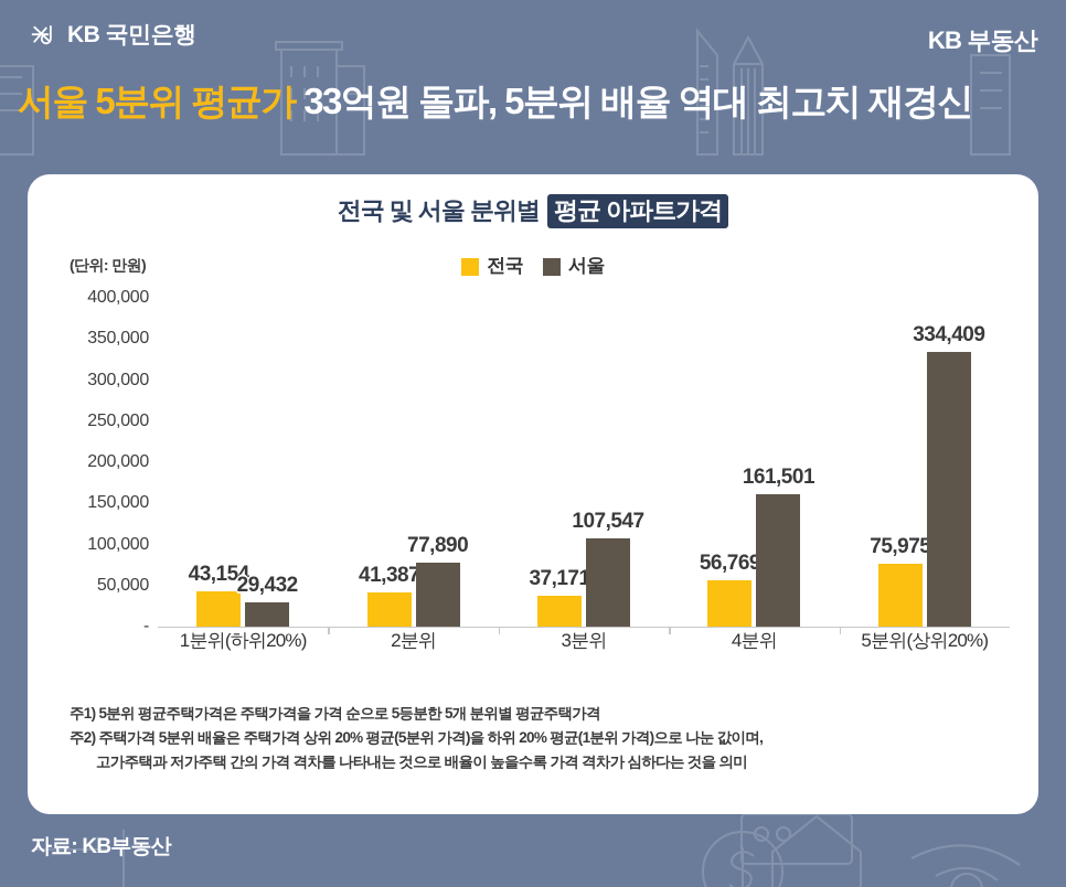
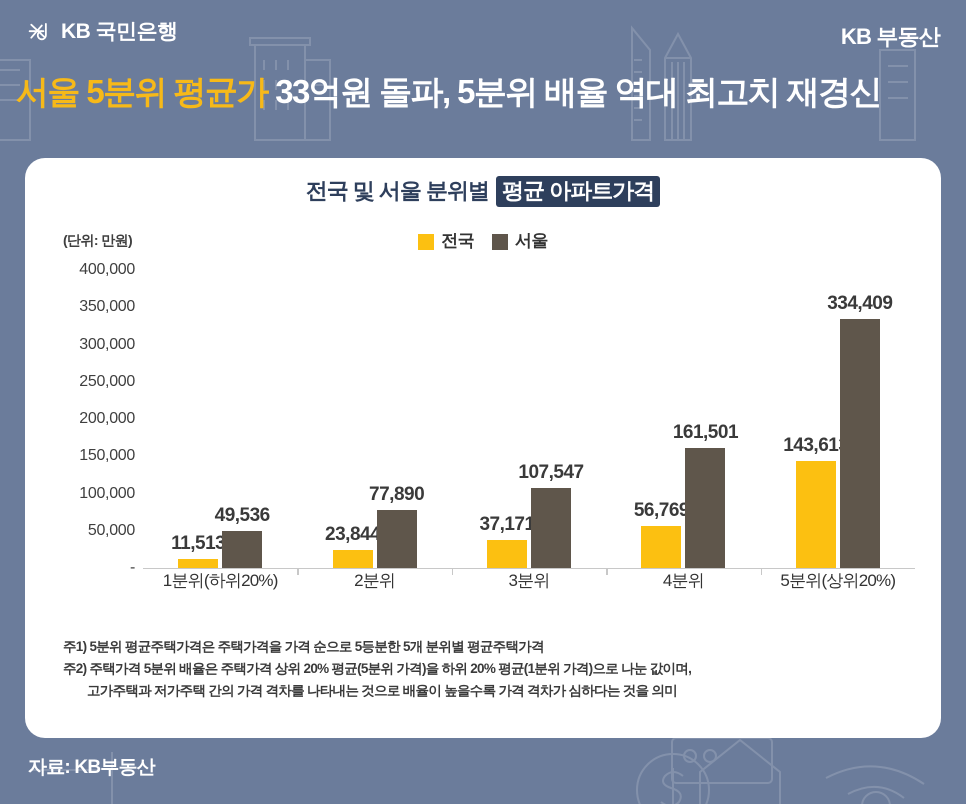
전국/1분위(하위20%): 43,154 -> 11,513
서울/1분위(하위20%): 29,432 -> 49,536
전국/2분위: 41,387 -> 23,844
전국/5분위(상위20%): 75,975 -> 143,613
